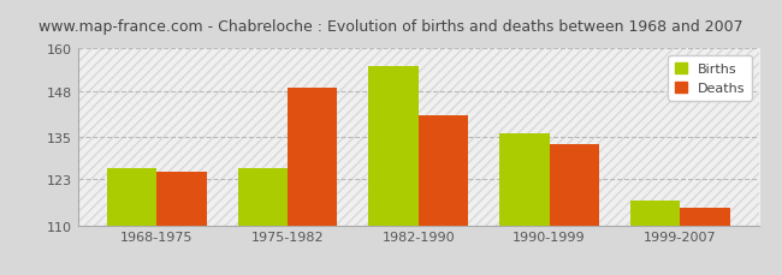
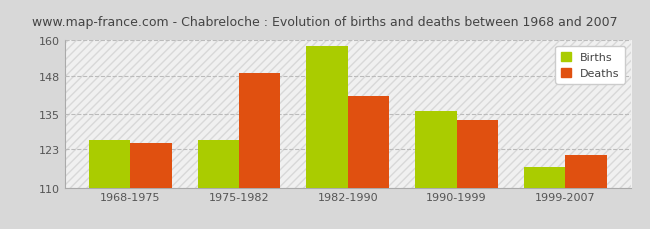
Births/1982-1990: 155 -> 158
Deaths/1999-2007: 115 -> 121
